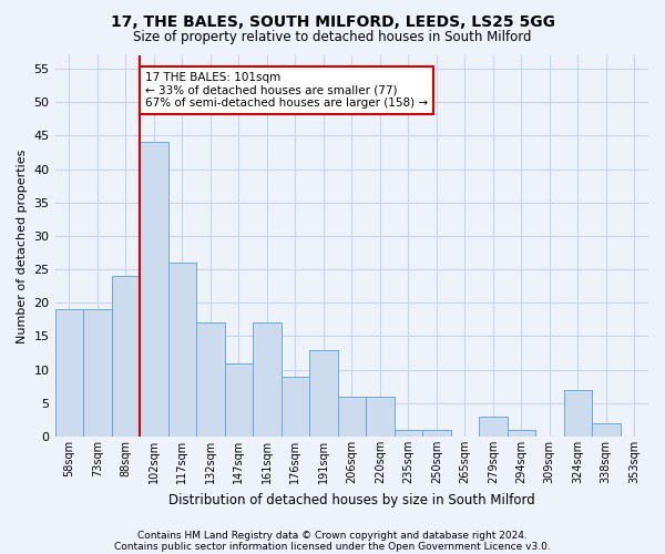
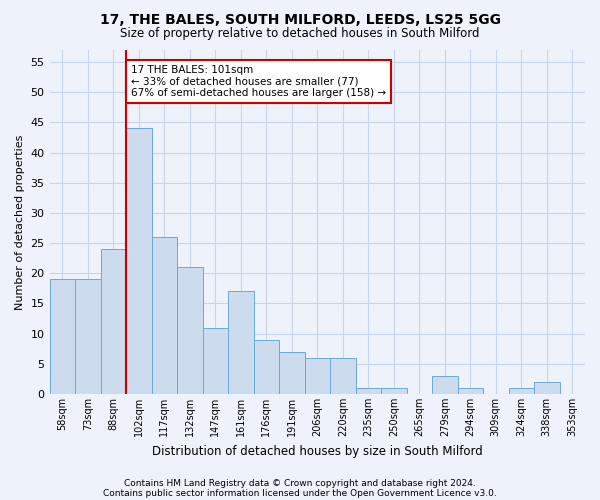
132sqm: 17 -> 21
191sqm: 13 -> 7
324sqm: 7 -> 1
